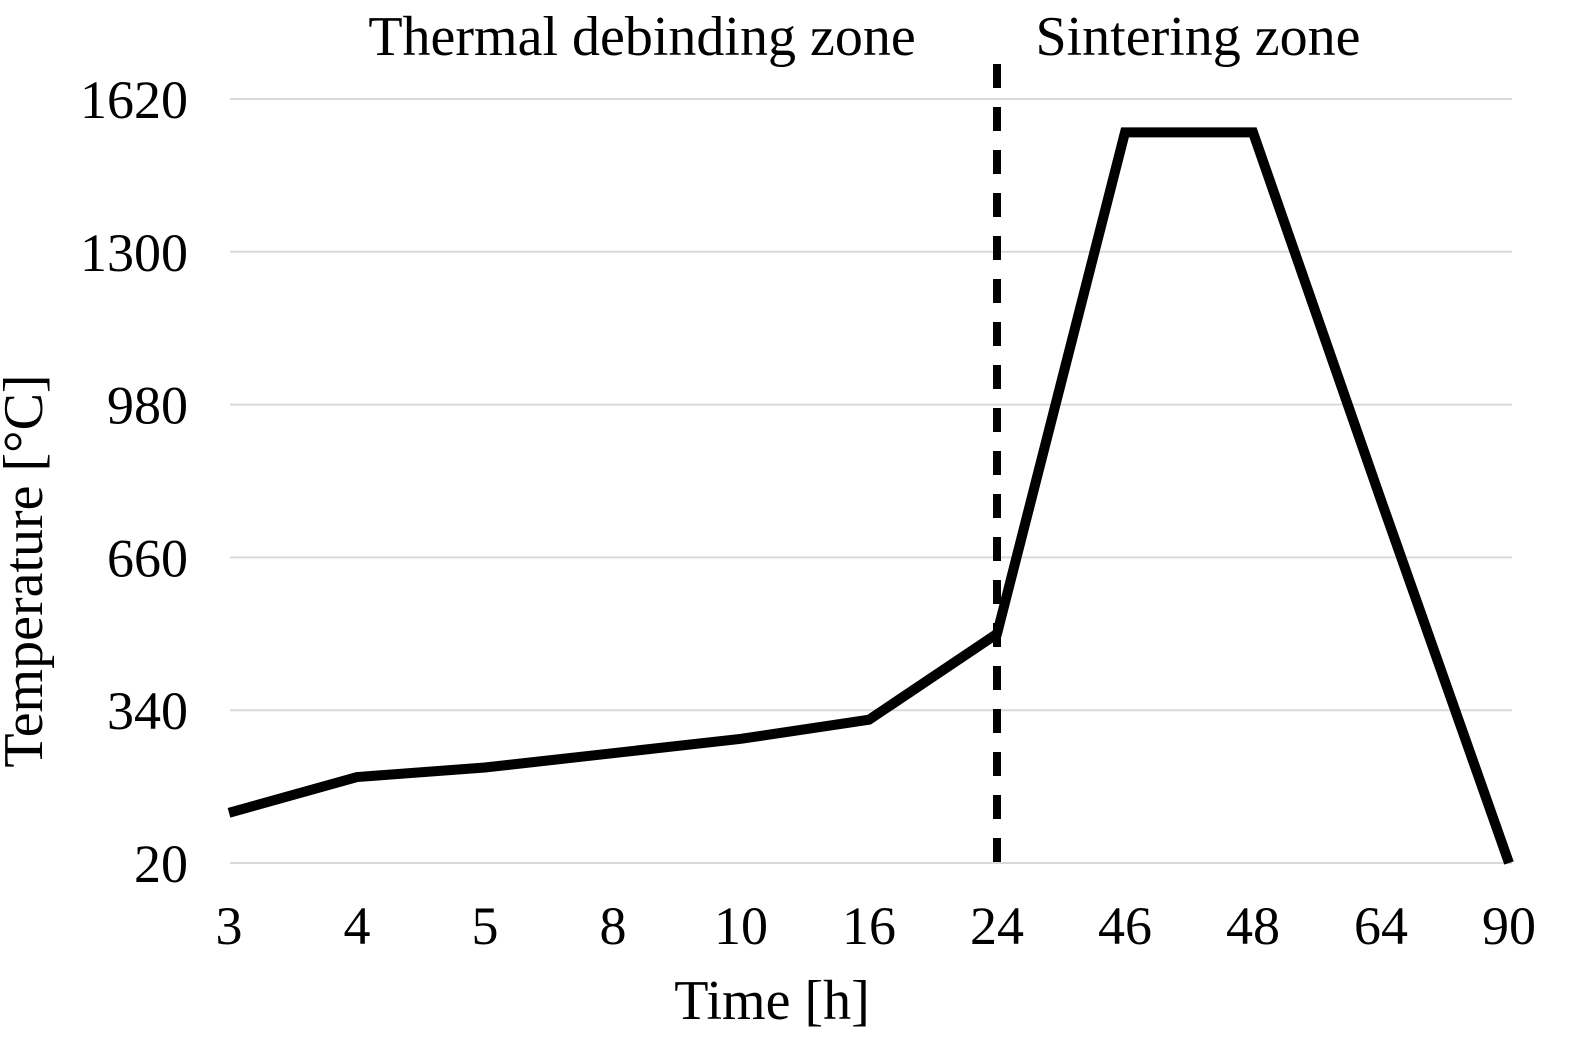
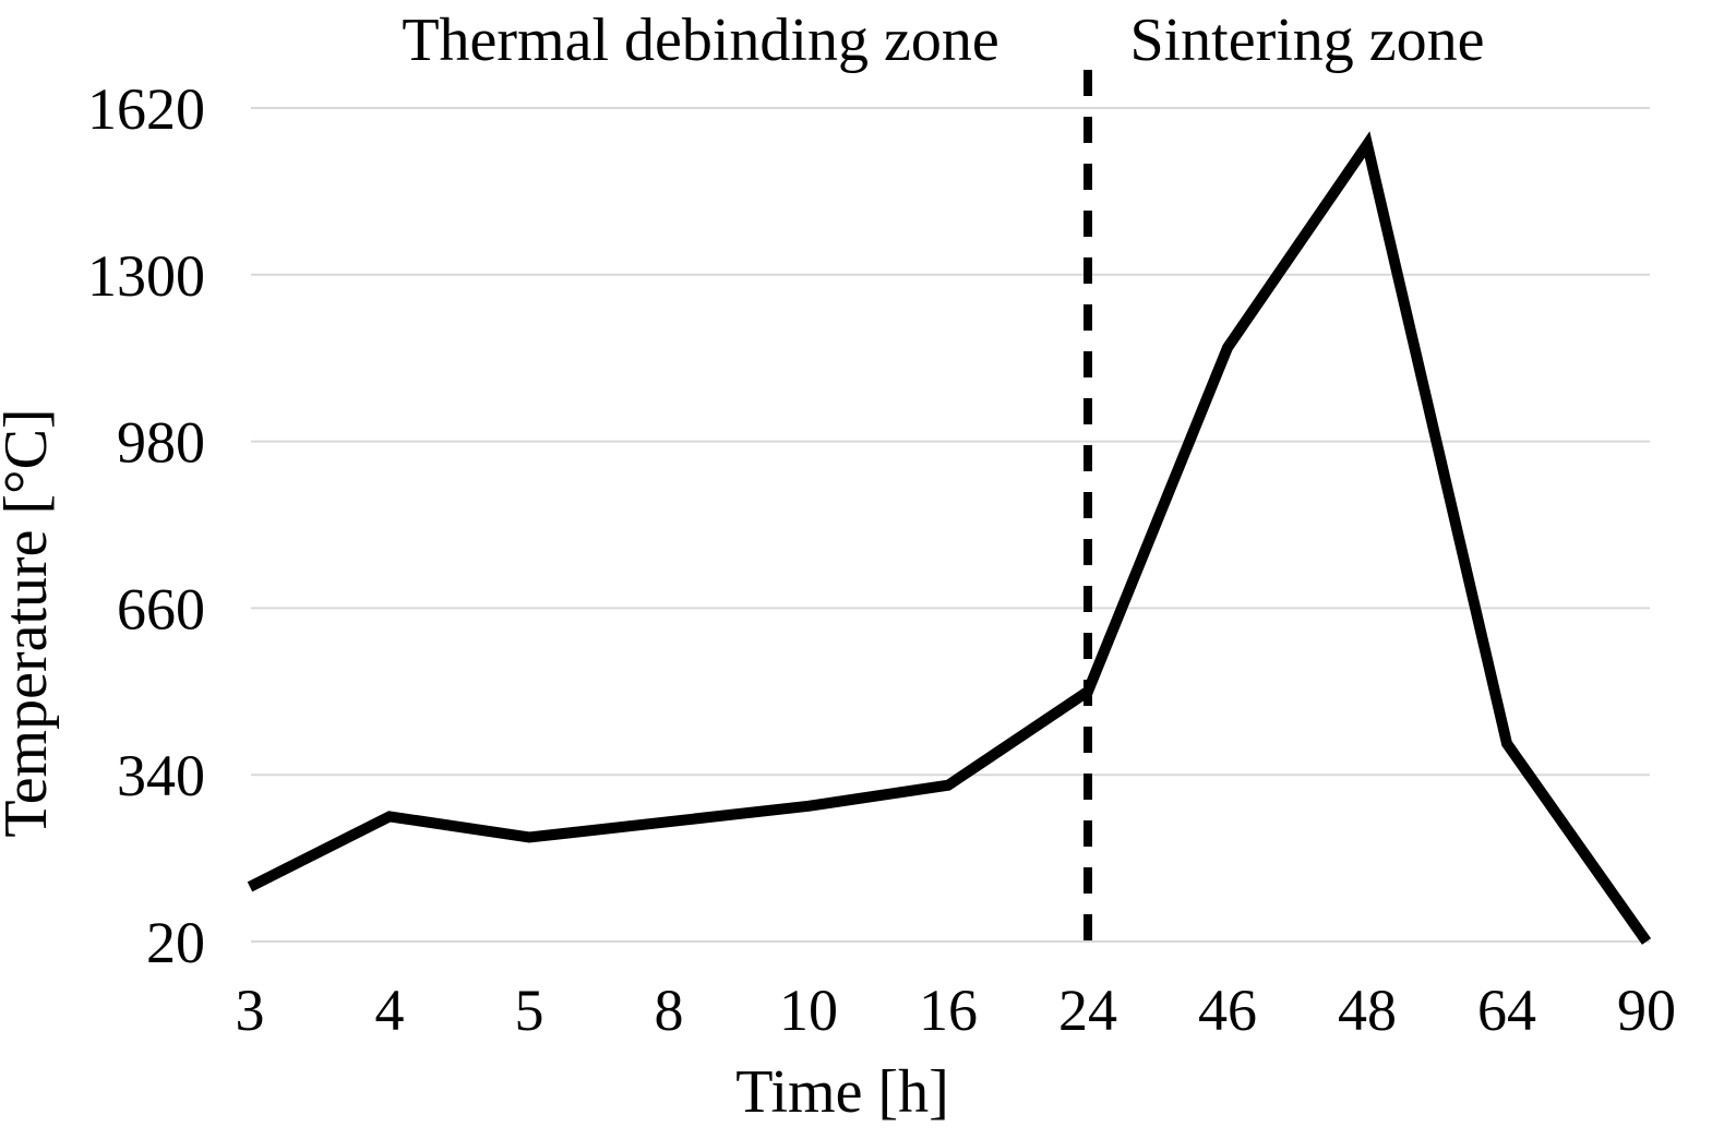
4: 200 -> 260
46: 1550 -> 1160
64: 780 -> 400
